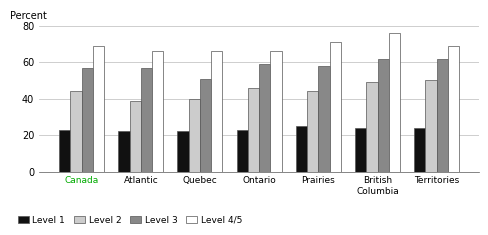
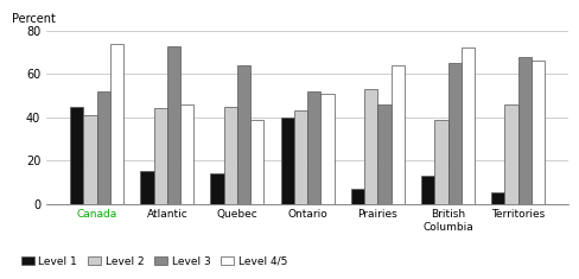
Level 1/Canada: 23 -> 45
Level 2/Canada: 44 -> 41
Level 3/Canada: 57 -> 52
Level 4/5/Canada: 69 -> 74
Level 1/Atlantic: 22 -> 15
Level 2/Atlantic: 39 -> 44
Level 3/Atlantic: 57 -> 73
Level 4/5/Atlantic: 66 -> 46
Level 1/Quebec: 22 -> 14
Level 2/Quebec: 40 -> 45
Level 3/Quebec: 51 -> 64
Level 4/5/Quebec: 66 -> 39
Level 1/Ontario: 23 -> 40
Level 2/Ontario: 46 -> 43
Level 3/Ontario: 59 -> 52
Level 4/5/Ontario: 66 -> 51
Level 1/Prairies: 25 -> 7
Level 2/Prairies: 44 -> 53
Level 3/Prairies: 58 -> 46
Level 4/5/Prairies: 71 -> 64
Level 1/British Columbia: 24 -> 13
Level 2/British Columbia: 49 -> 39
Level 3/British Columbia: 62 -> 65
Level 4/5/British Columbia: 76 -> 72
Level 1/Territories: 24 -> 5
Level 2/Territories: 50 -> 46
Level 3/Territories: 62 -> 68
Level 4/5/Territories: 69 -> 66
